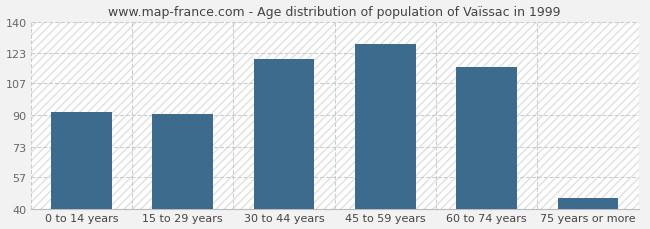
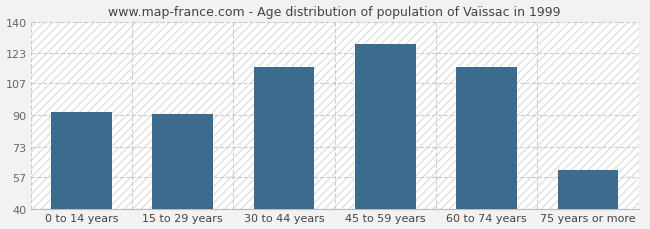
30 to 44 years: 120 -> 116
75 years or more: 46 -> 61
